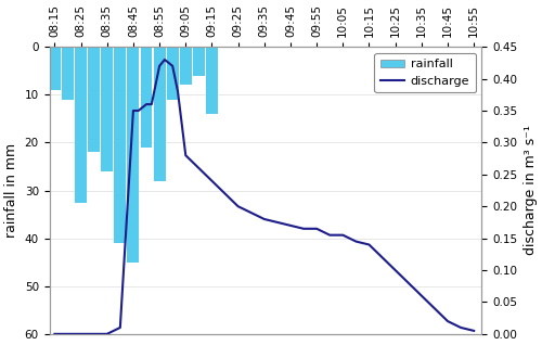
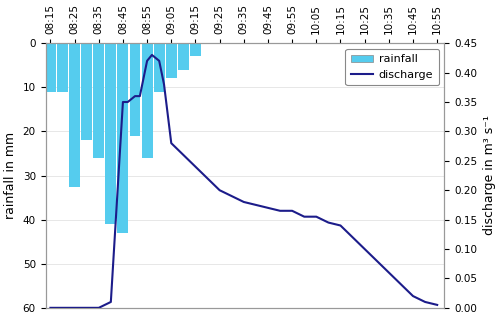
rainfall/08:15: 9.0 -> 11.0
rainfall/08:45: 45.0 -> 43.0
rainfall/08:55: 28.0 -> 26.0
rainfall/09:15: 14.0 -> 3.0
